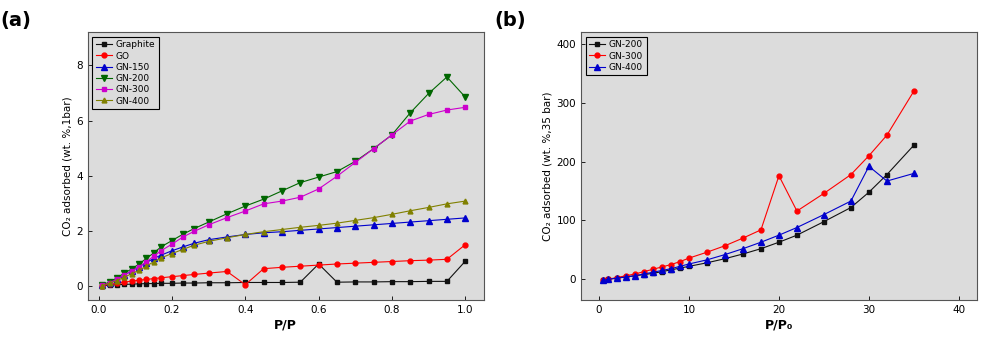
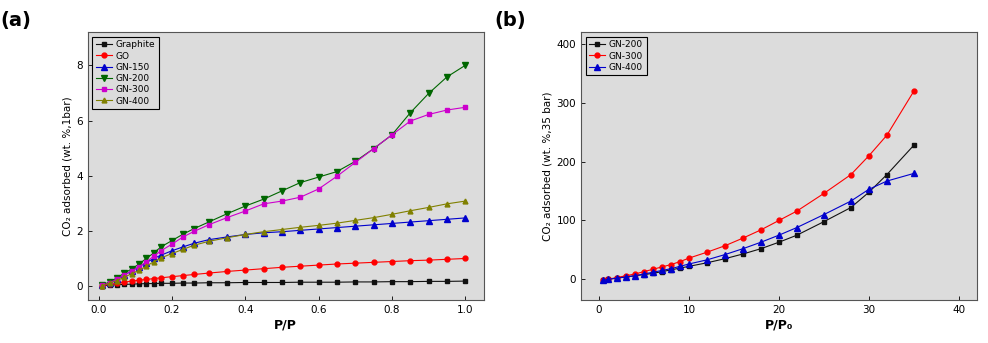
GO/0.4: 0.05 -> 0.58
Graphite/0.6: 0.80 -> 0.14
Graphite/1.0: 0.90 -> 0.18
GO/1.0: 1.50 -> 1.00
GN-200/1.0: 6.85 -> 8.00
GN-300/20: 176 -> 100
GN-400/30: 192 -> 153
